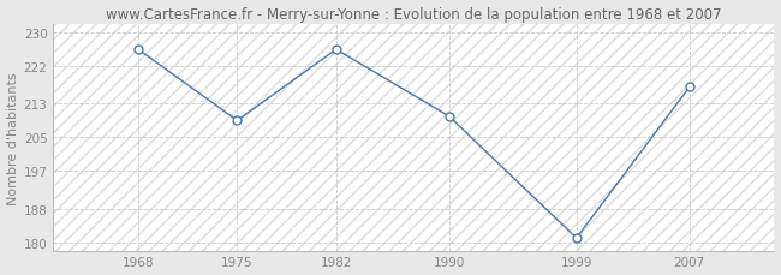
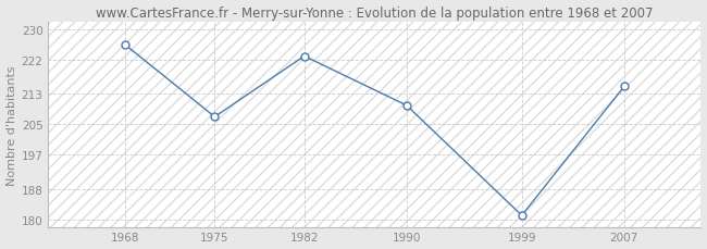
1975: 209 -> 207
1982: 226 -> 223
2007: 217 -> 215
